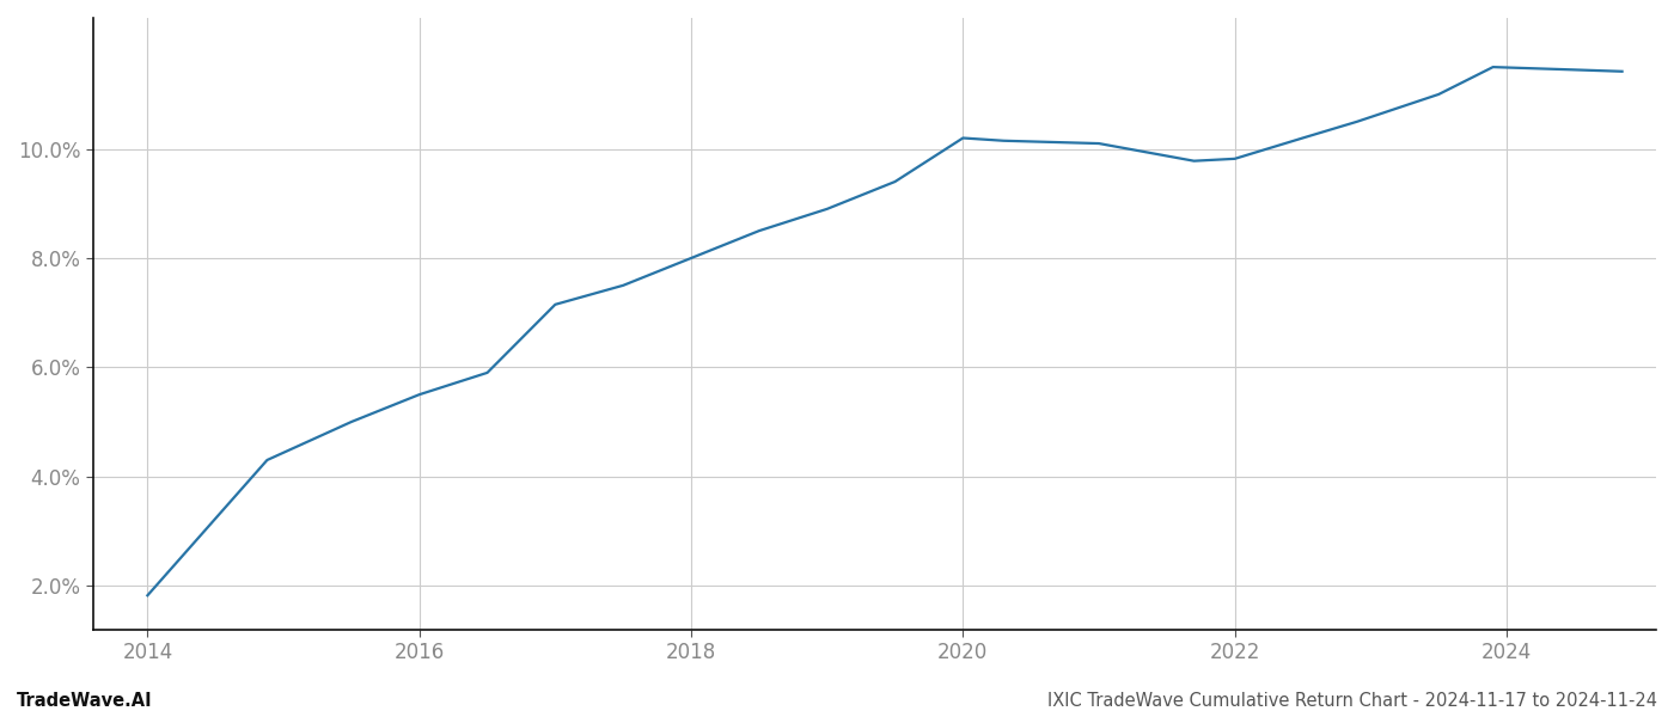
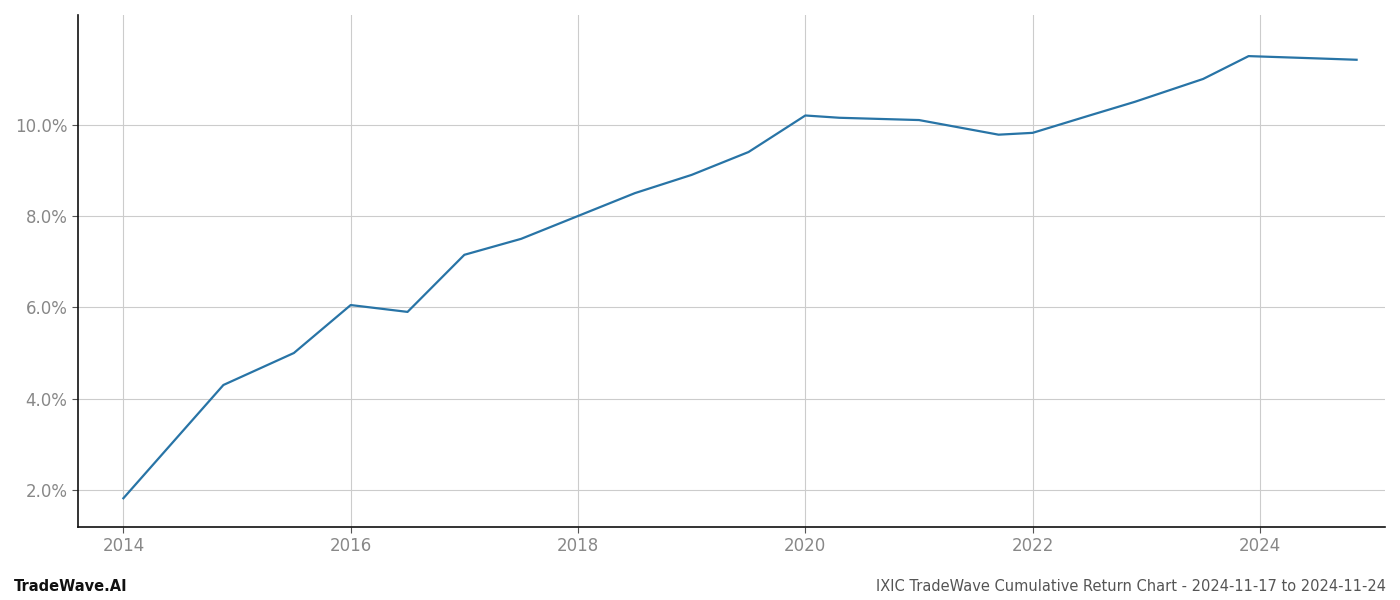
2016: 5.50% -> 6.05%
